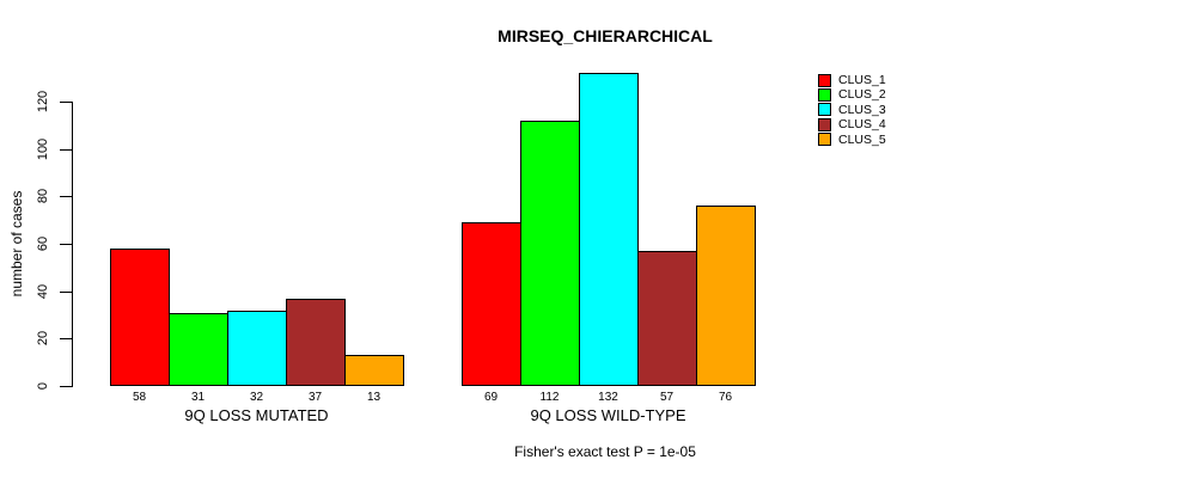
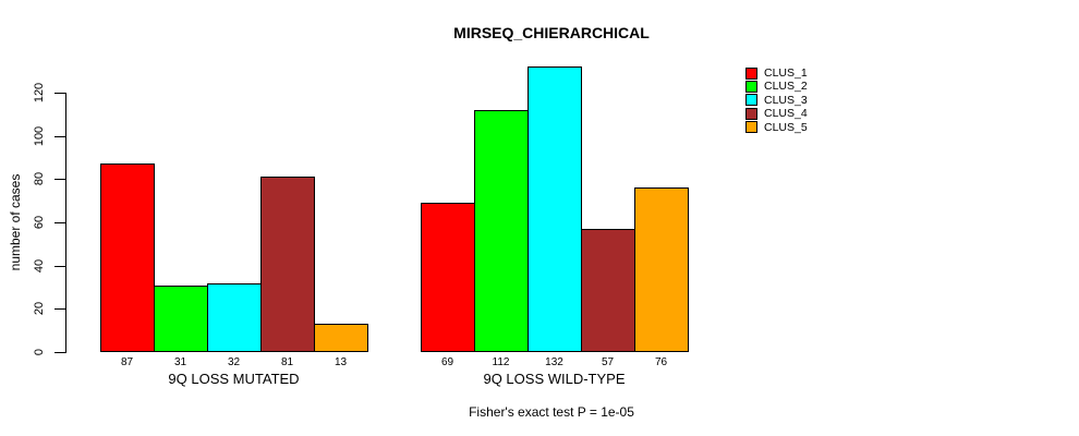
CLUS_1/9Q LOSS MUTATED: 58 -> 87
CLUS_4/9Q LOSS MUTATED: 37 -> 81
